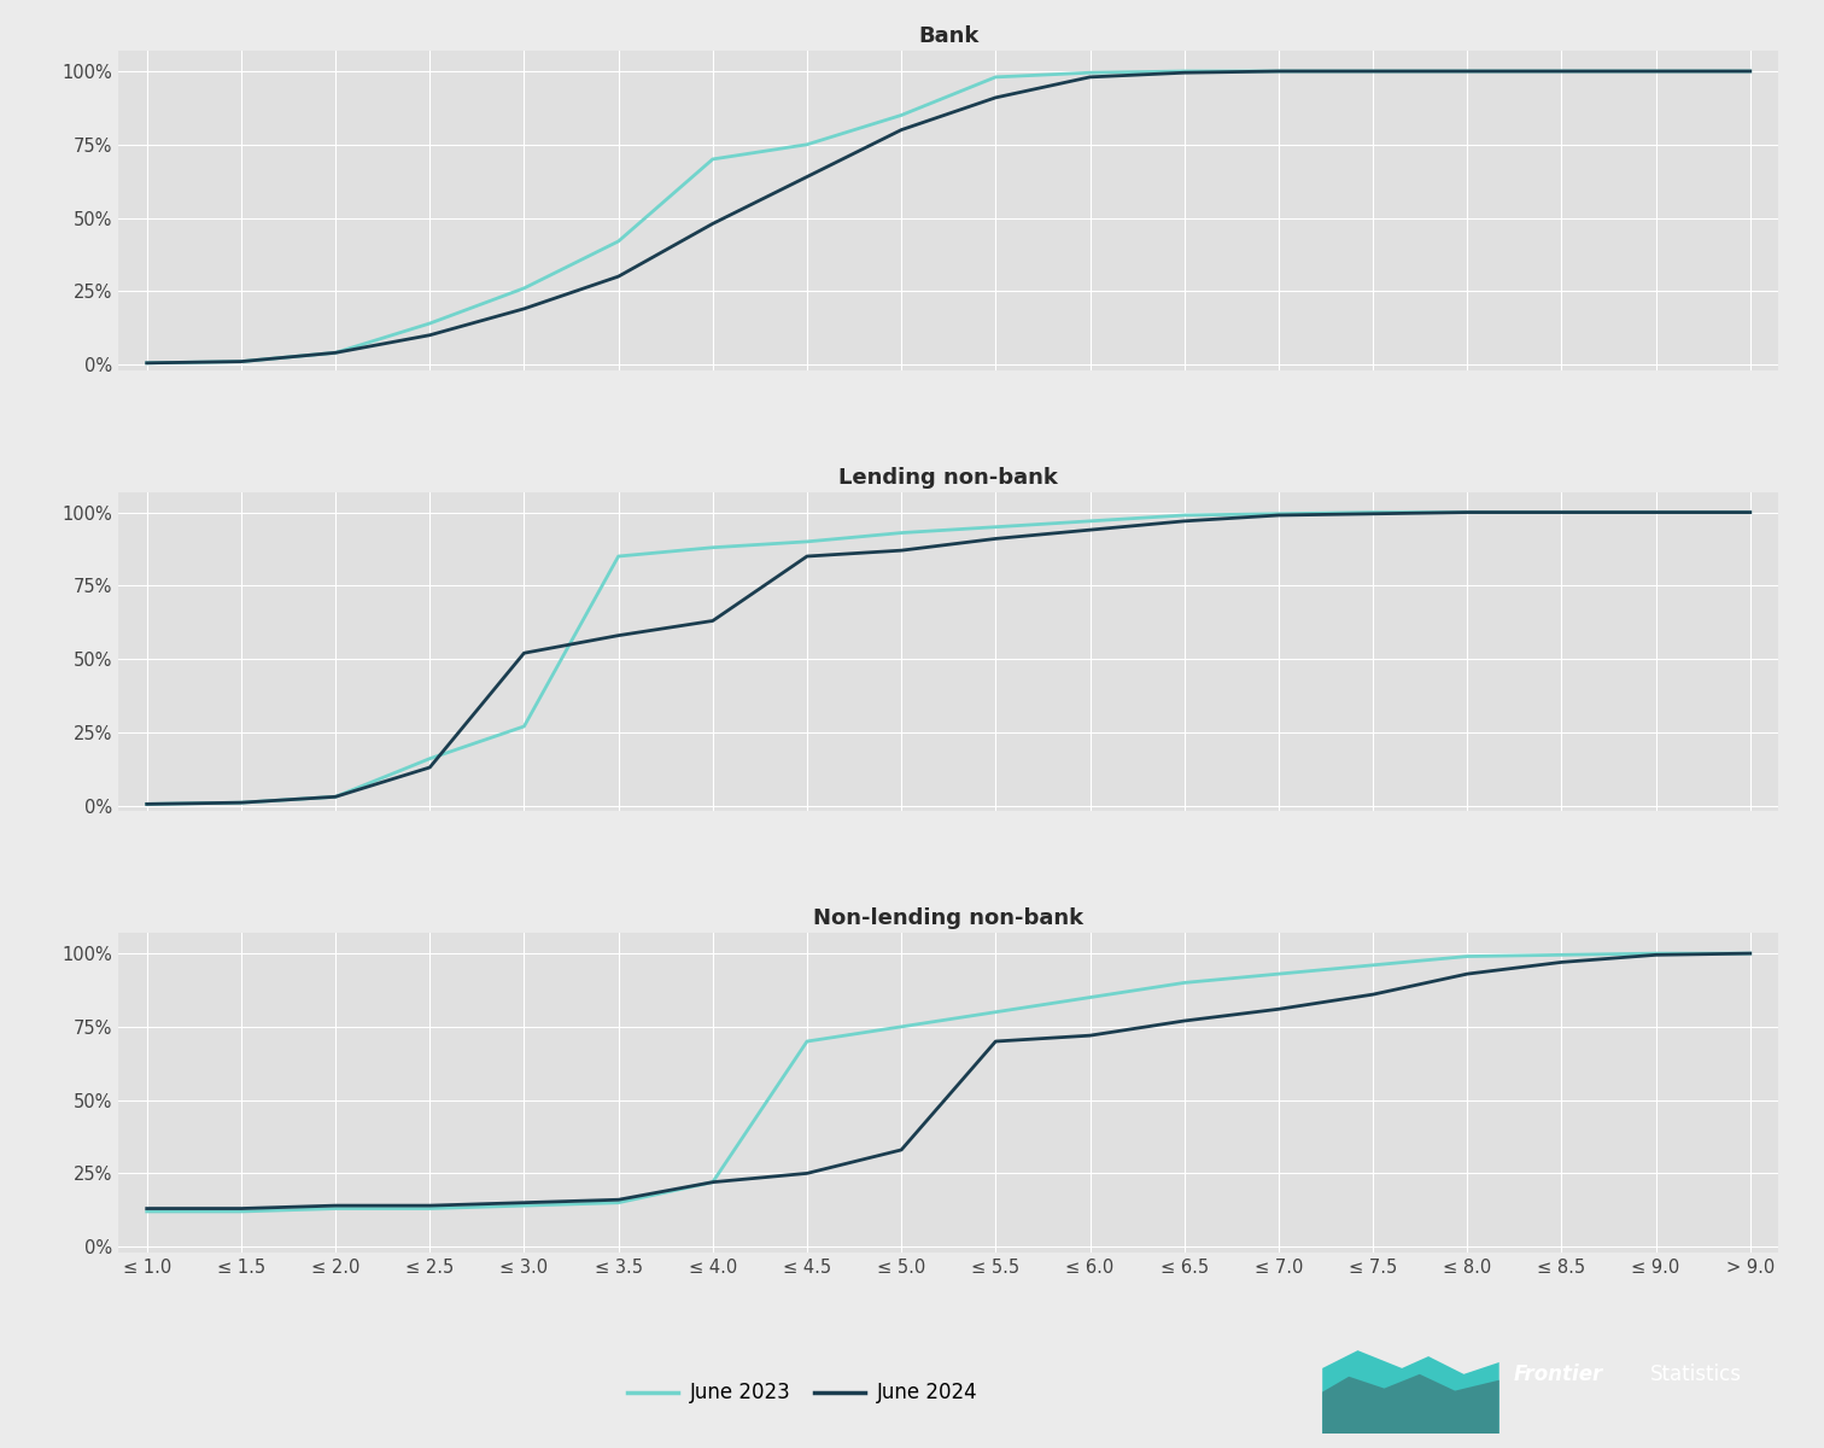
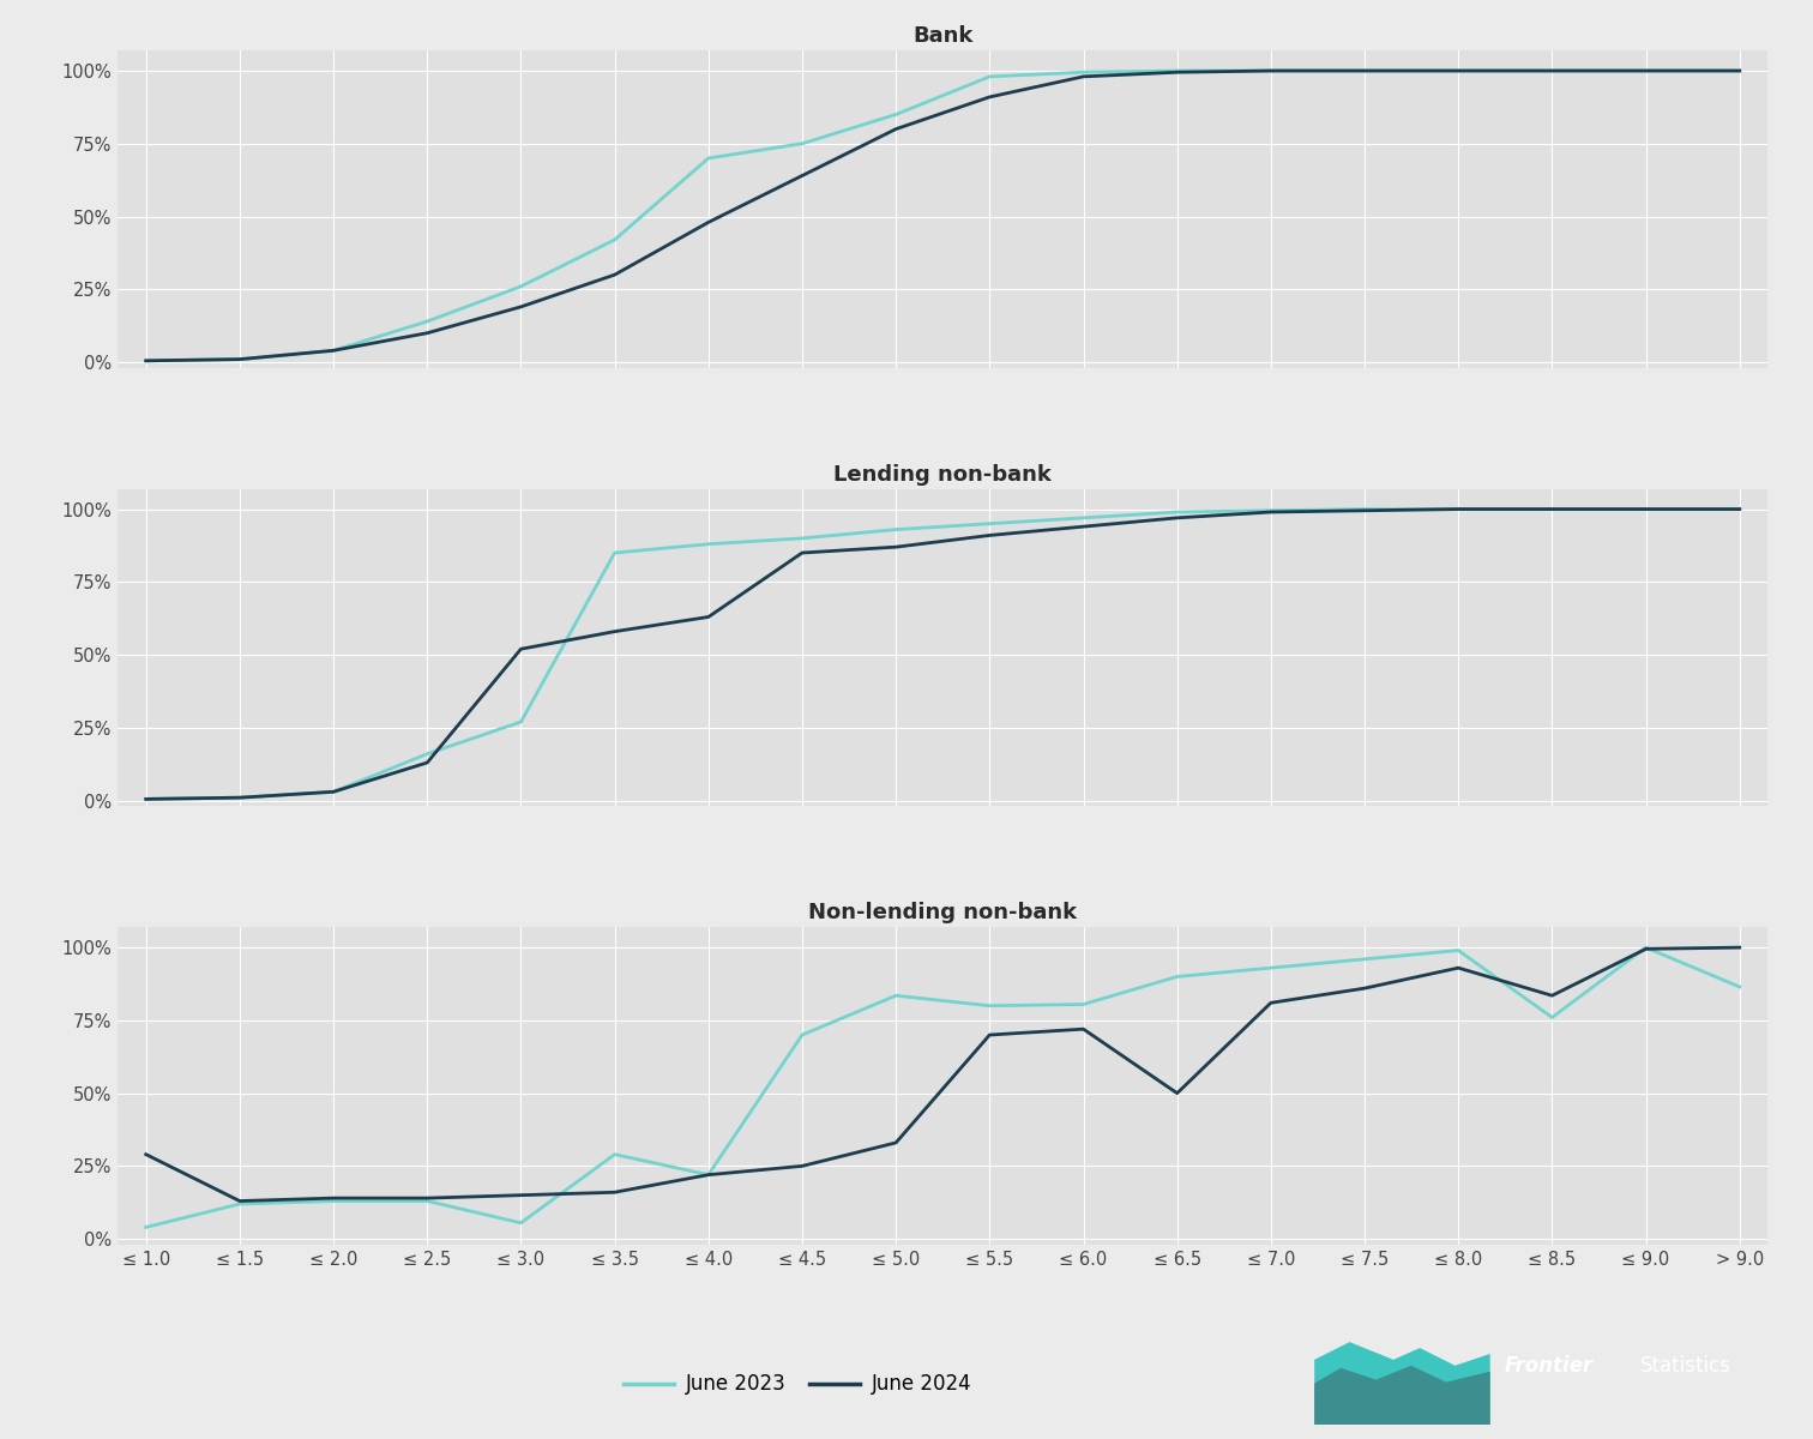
Non-lending non-bank/June 2023/≤ 1.0: 12.0% -> 4.0%
Non-lending non-bank/June 2024/≤ 1.0: 13.0% -> 29.0%
Non-lending non-bank/June 2023/≤ 3.0: 14.0% -> 5.5%
Non-lending non-bank/June 2023/≤ 3.5: 15.0% -> 29.0%
Non-lending non-bank/June 2023/≤ 5.0: 75.0% -> 83.5%
Non-lending non-bank/June 2023/≤ 6.0: 85.0% -> 80.5%
Non-lending non-bank/June 2024/≤ 6.5: 77.0% -> 50.0%
Non-lending non-bank/June 2023/≤ 8.5: 99.5% -> 76.0%
Non-lending non-bank/June 2024/≤ 8.5: 97.0% -> 83.5%
Non-lending non-bank/June 2023/> 9.0: 100.0% -> 86.5%
